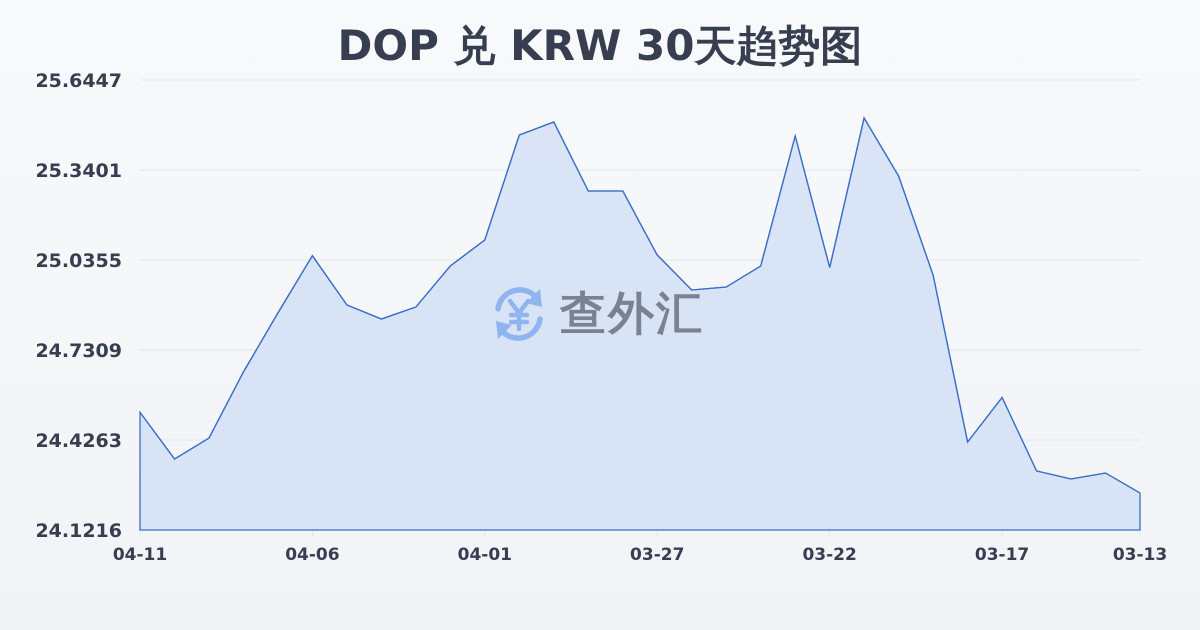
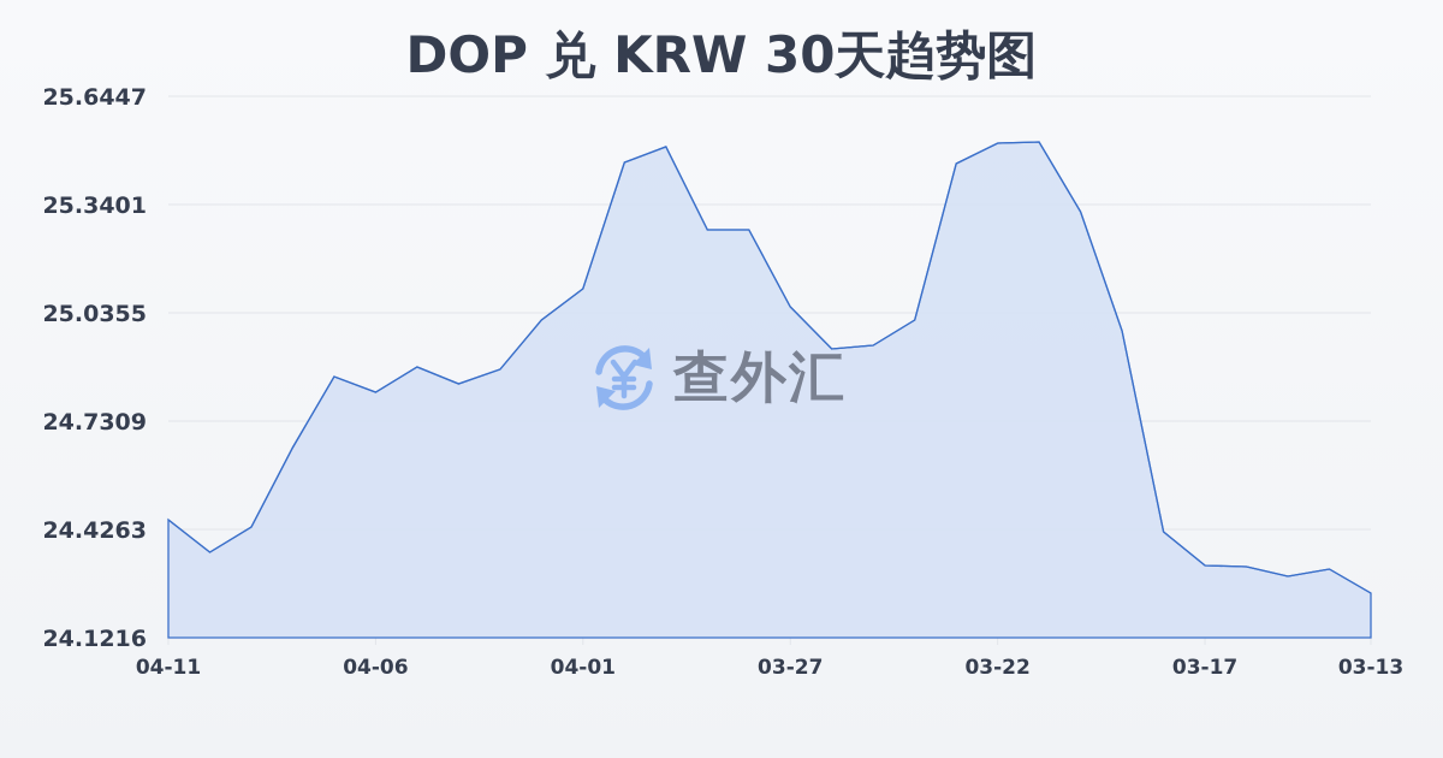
04-11: 24.52 -> 24.45
04-06: 25.05 -> 24.81
03-22: 25.01 -> 25.51
03-17: 24.57 -> 24.32
